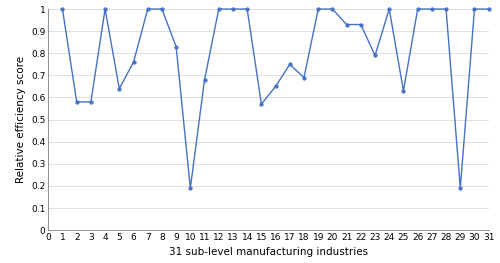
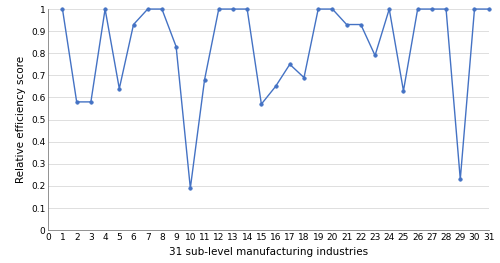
6: 0.76 -> 0.93
29: 0.19 -> 0.23
